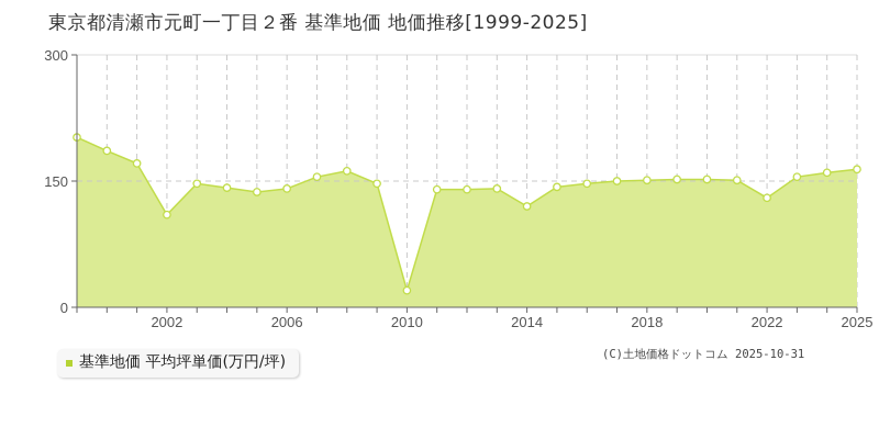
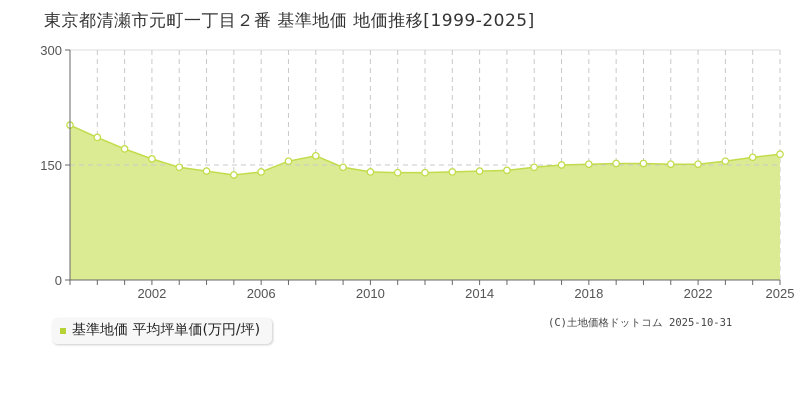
2002: 110 -> 160
2010: 20 -> 140
2014: 120 -> 140
2022: 130 -> 150
